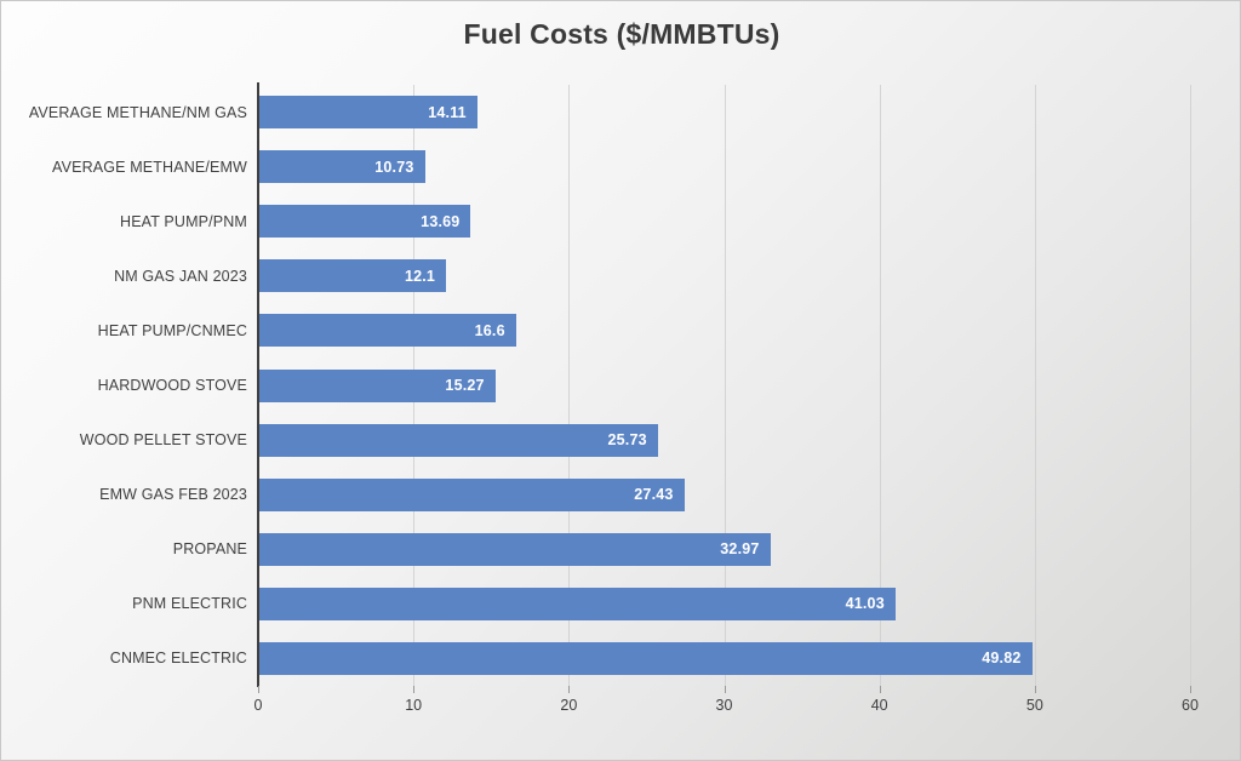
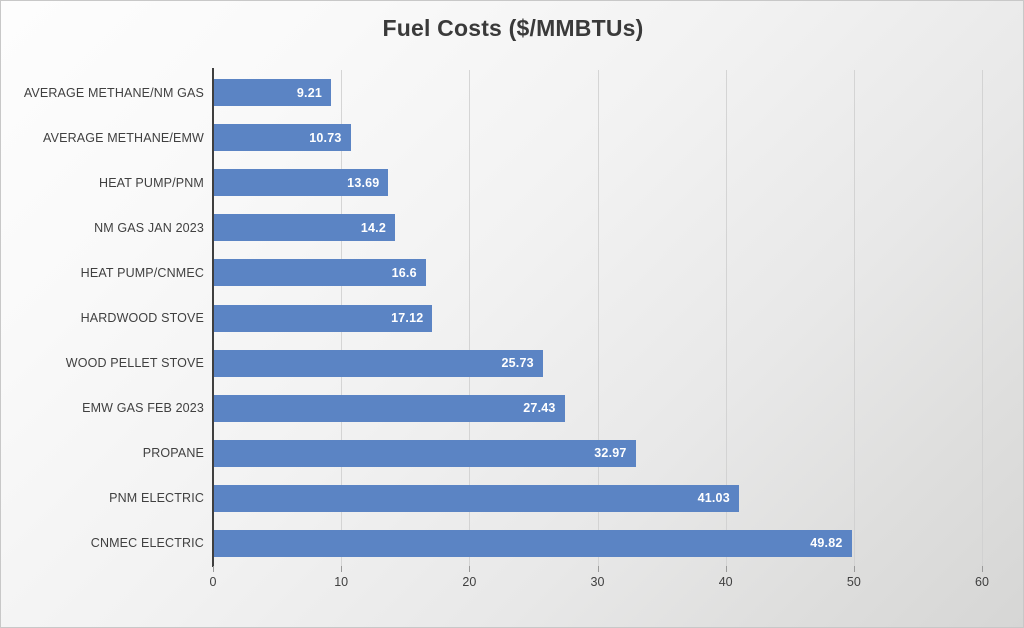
AVERAGE METHANE/NM GAS: 14.11 -> 9.21
NM GAS JAN 2023: 12.1 -> 14.2
HARDWOOD STOVE: 15.27 -> 17.12
